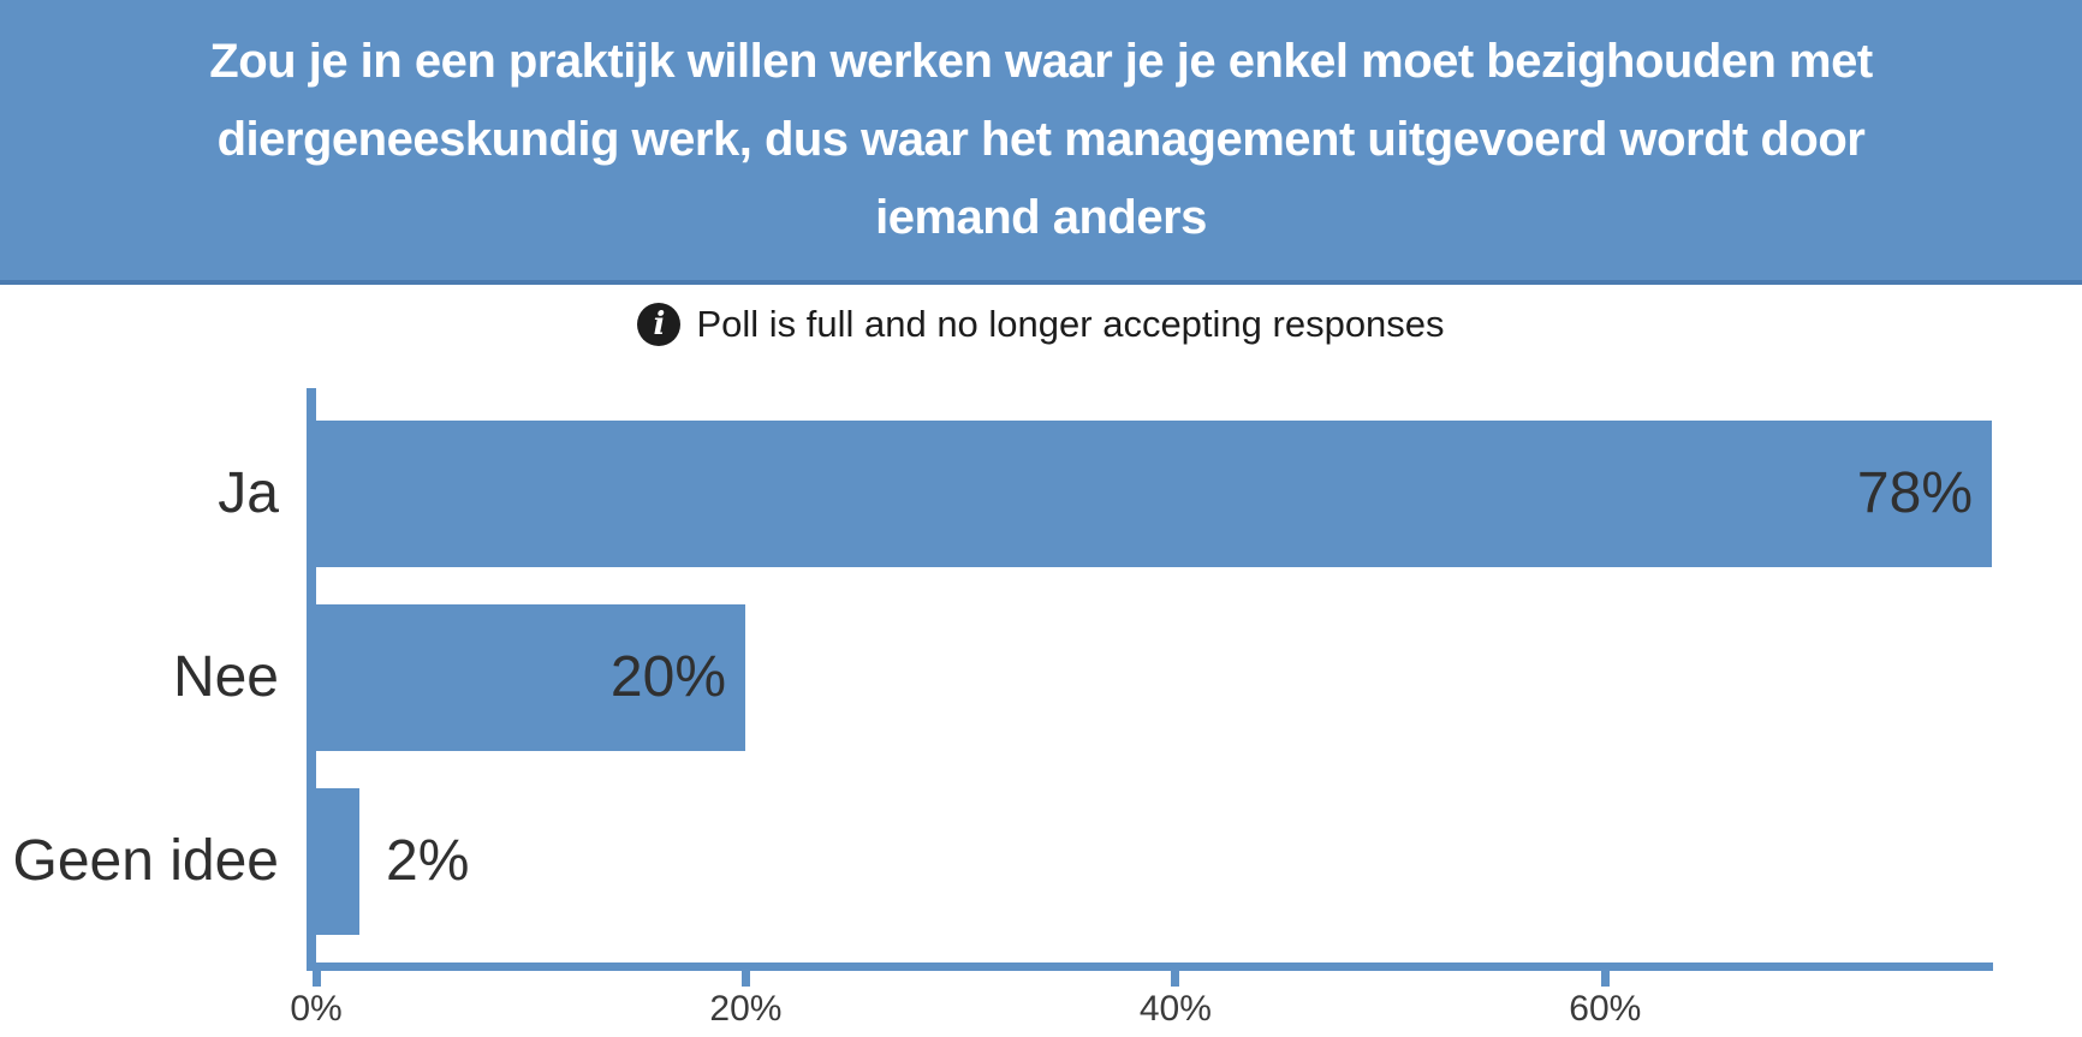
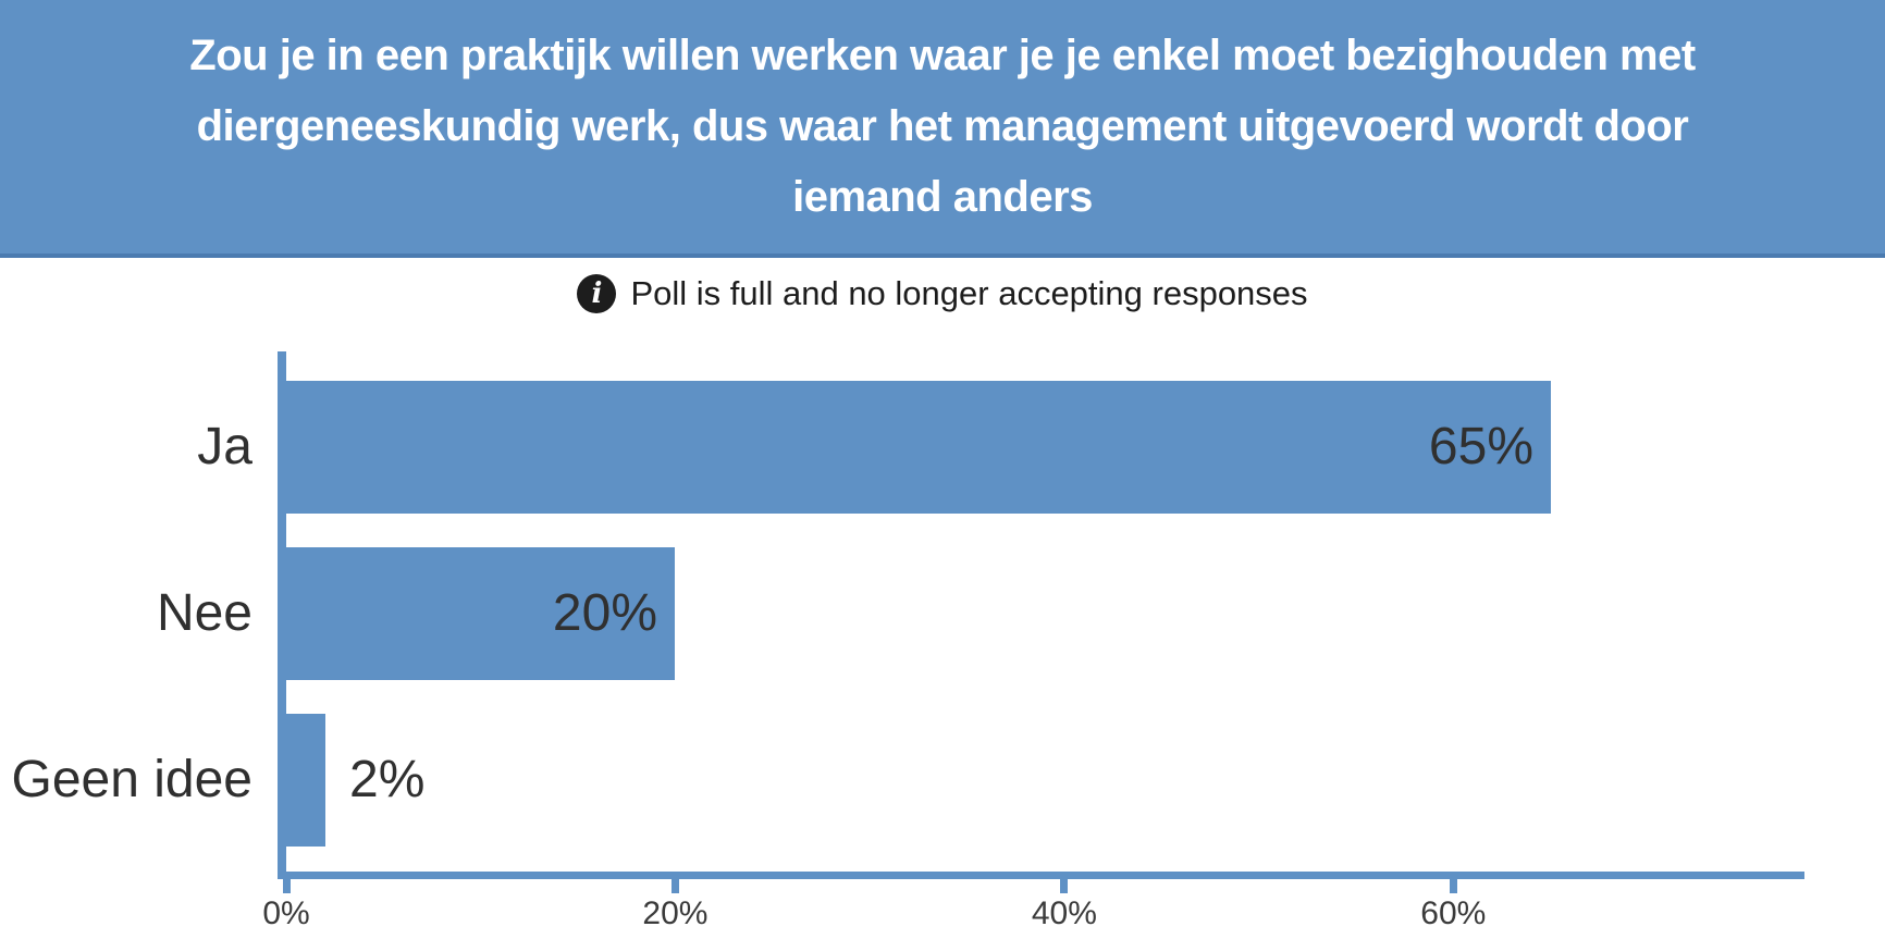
Ja: 78% -> 65%
